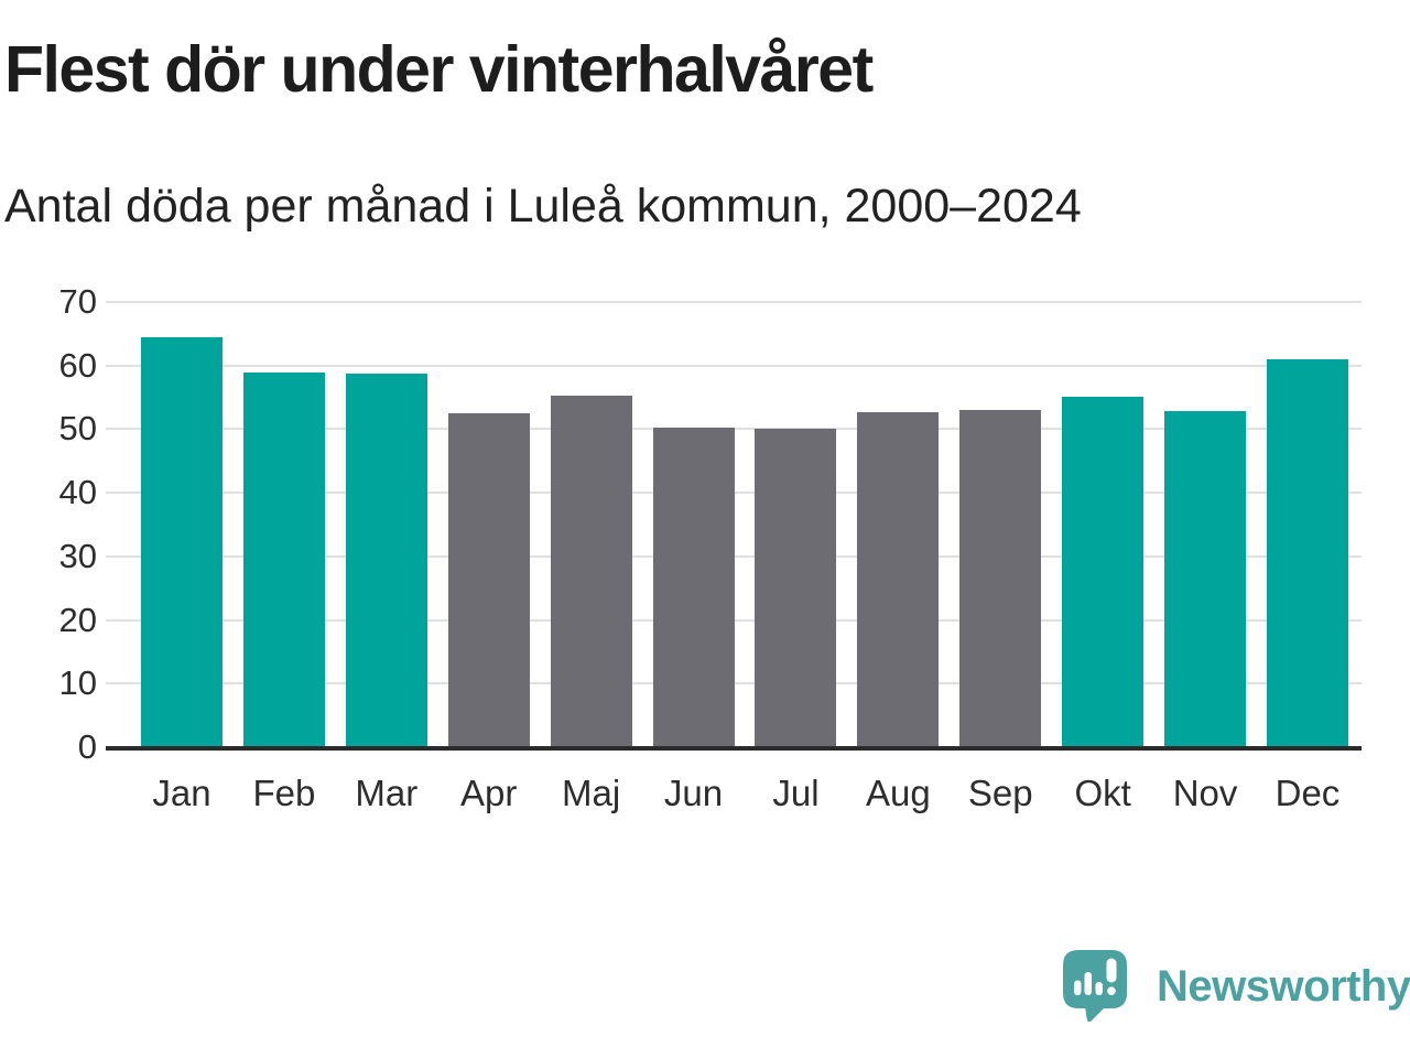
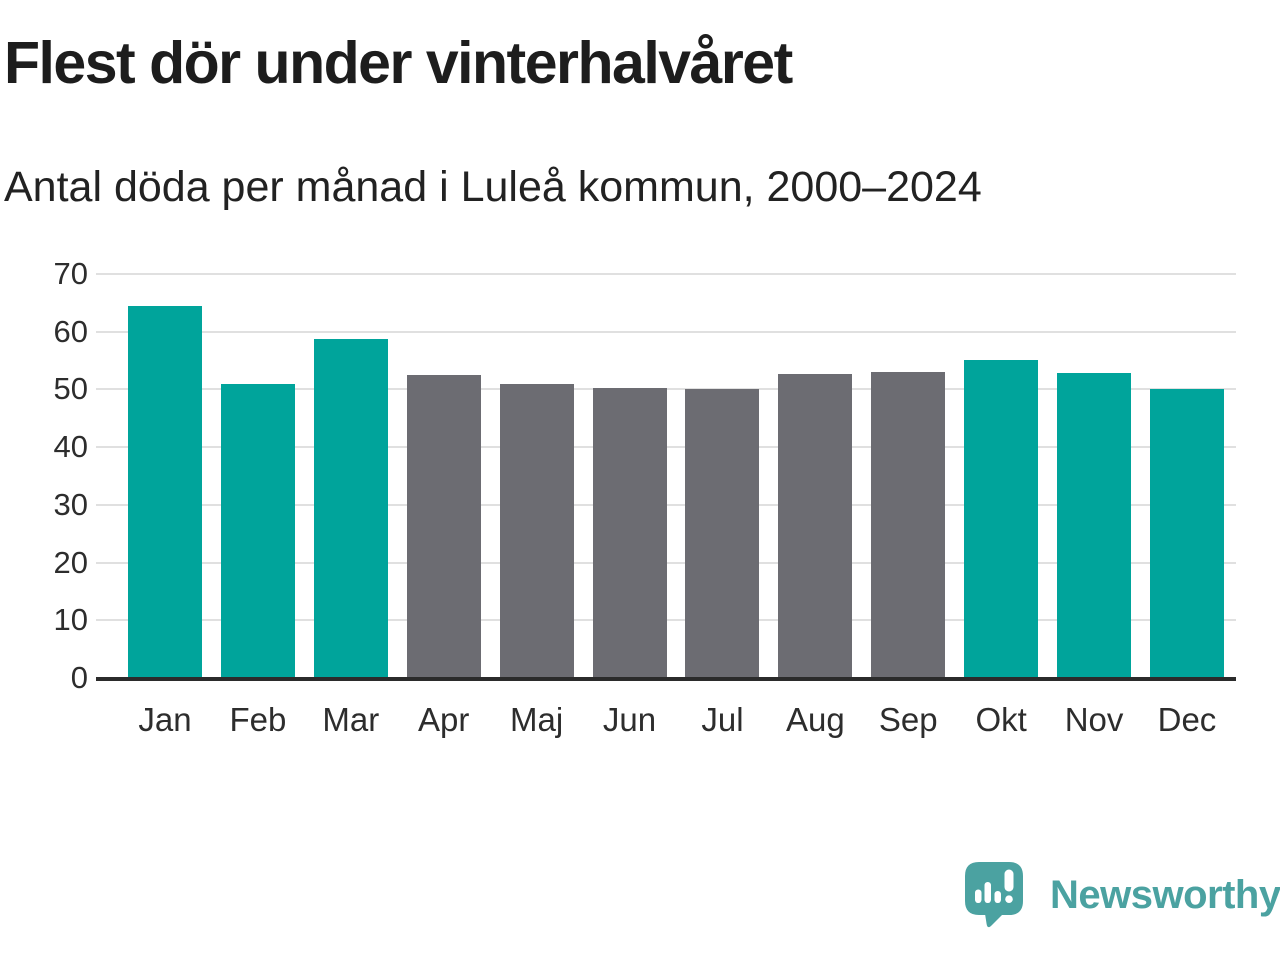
Feb: 59 -> 51
Maj: 55 -> 51
Dec: 61 -> 50
